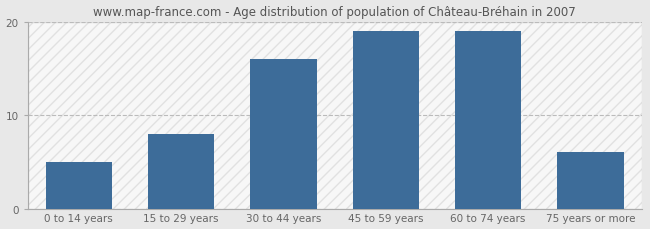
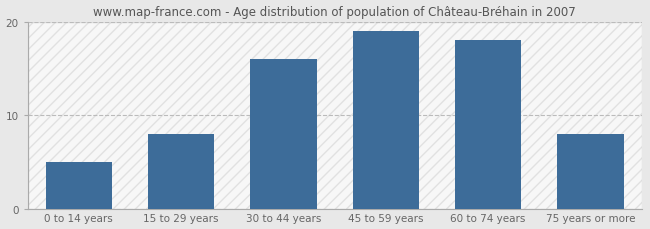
60 to 74 years: 19 -> 18
75 years or more: 6 -> 8
